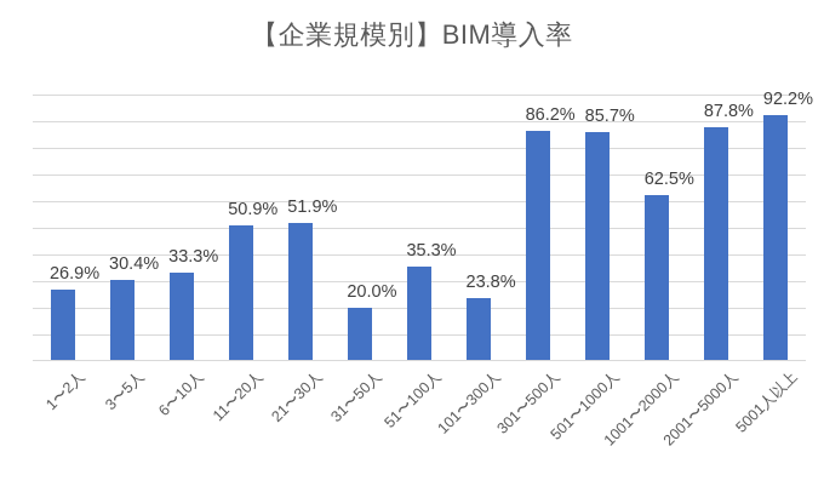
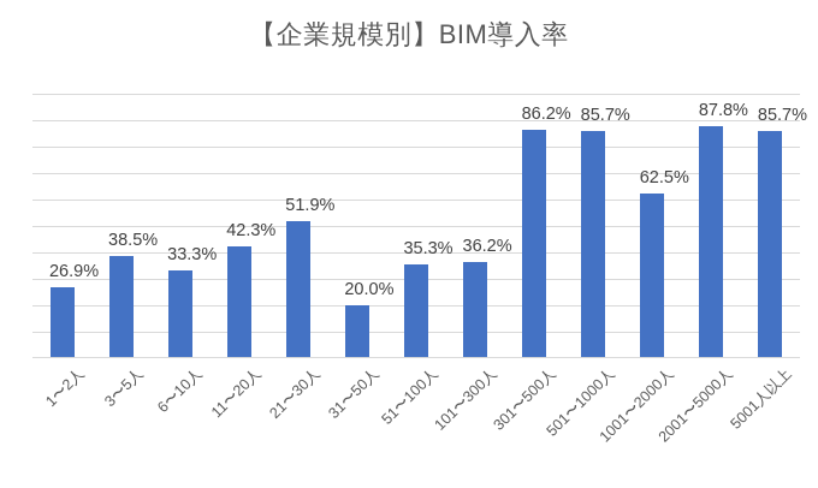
3〜5人: 30.4% -> 38.5%
11〜20人: 50.9% -> 42.3%
101〜300人: 23.8% -> 36.2%
5001人以上: 92.2% -> 85.7%
